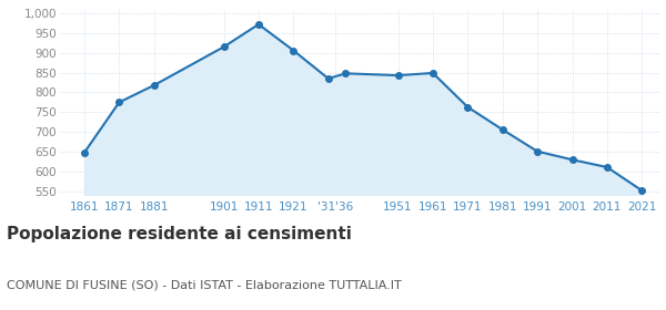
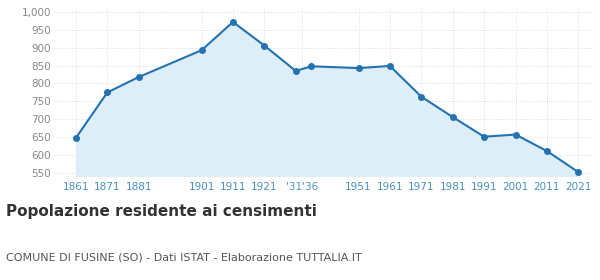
1901: 915 -> 893
2001: 630 -> 657
